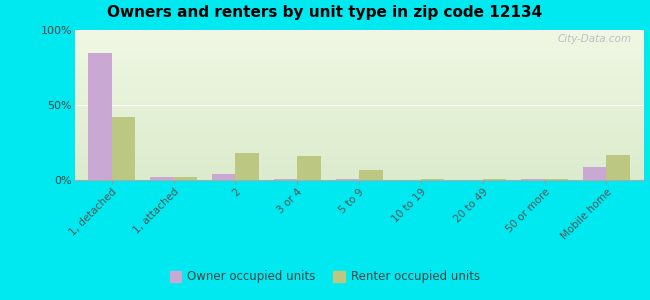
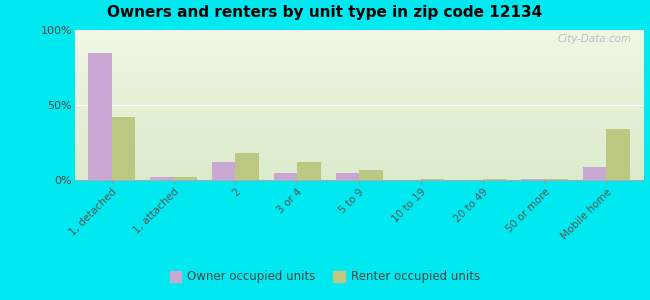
Owner occupied units/2: 4% -> 12%
Owner occupied units/3 or 4: 1% -> 5%
Renter occupied units/3 or 4: 16% -> 12%
Owner occupied units/5 to 9: 0% -> 5%
Renter occupied units/Mobile home: 17% -> 34%
